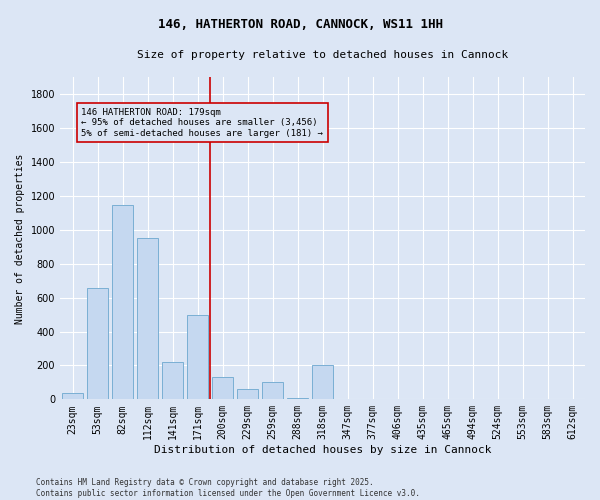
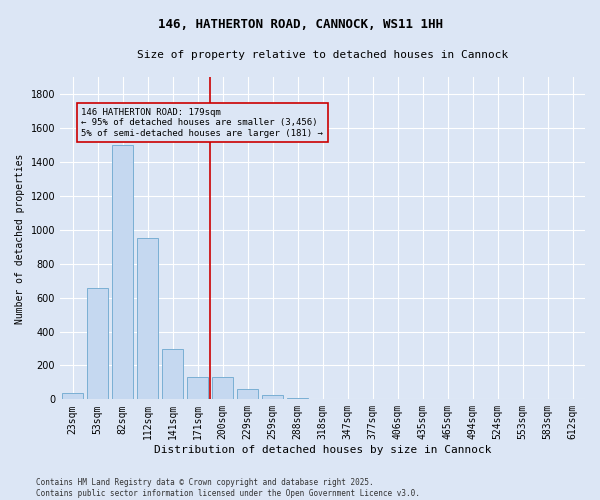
82sqm: 1150 -> 1500
141sqm: 220 -> 300
171sqm: 500 -> 130
259sqm: 100 -> 20
318sqm: 200 -> 0
